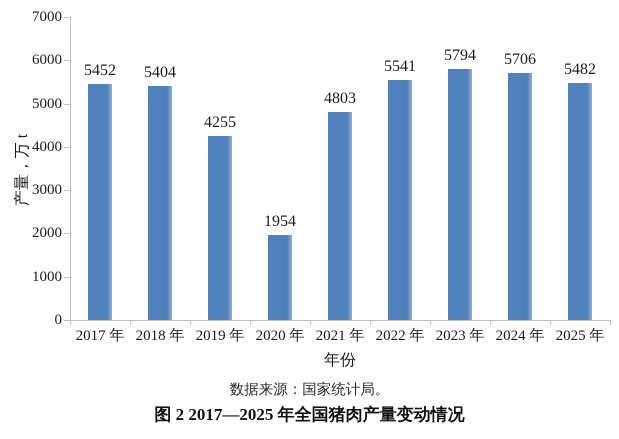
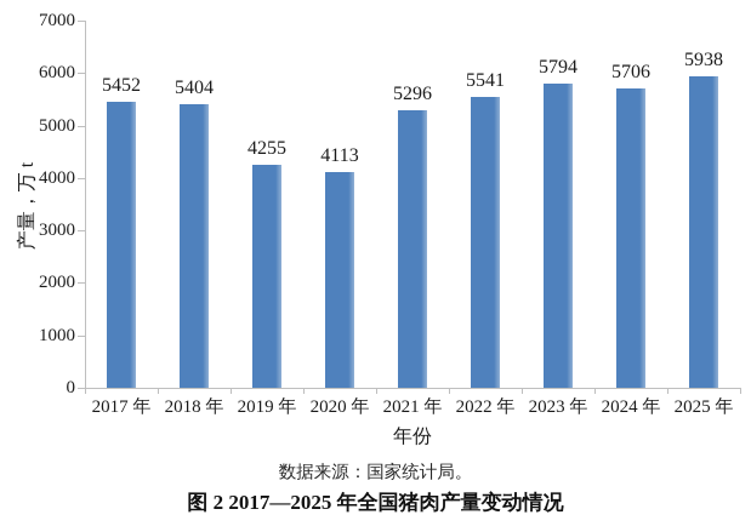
2020 年: 1954 -> 4113
2021 年: 4803 -> 5296
2025 年: 5482 -> 5938
